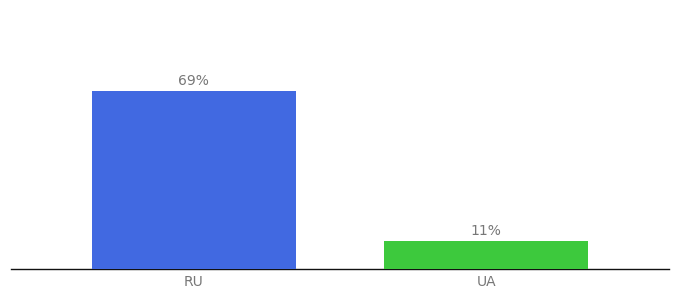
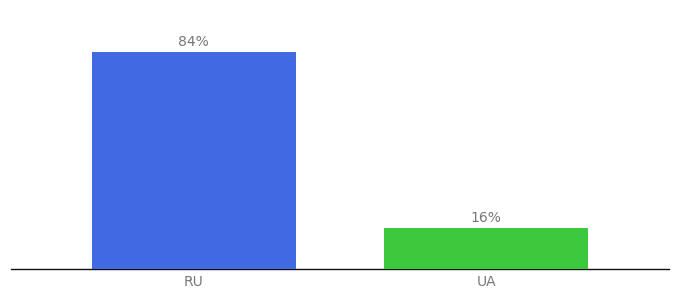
RU: 69% -> 84%
UA: 11% -> 16%
